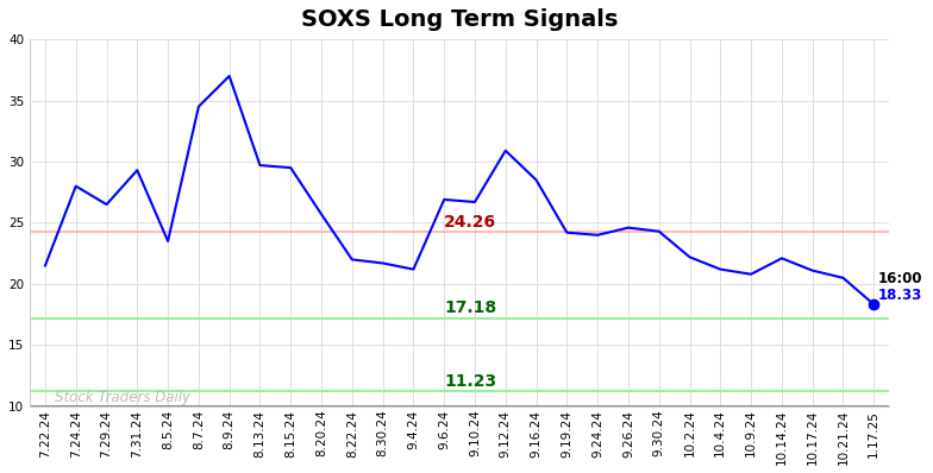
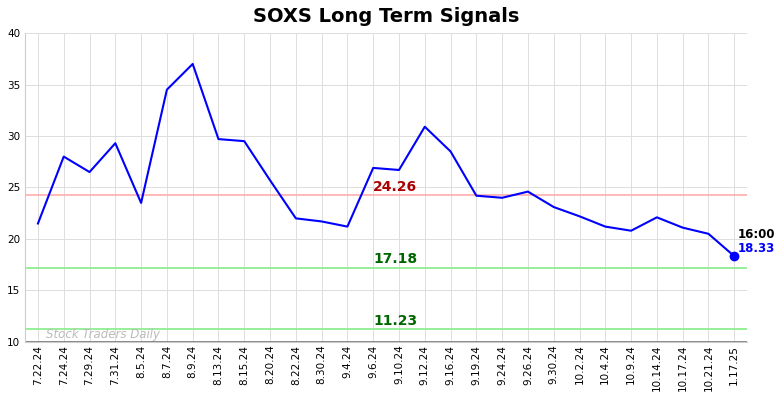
9.30.24: 24.3 -> 23.1
